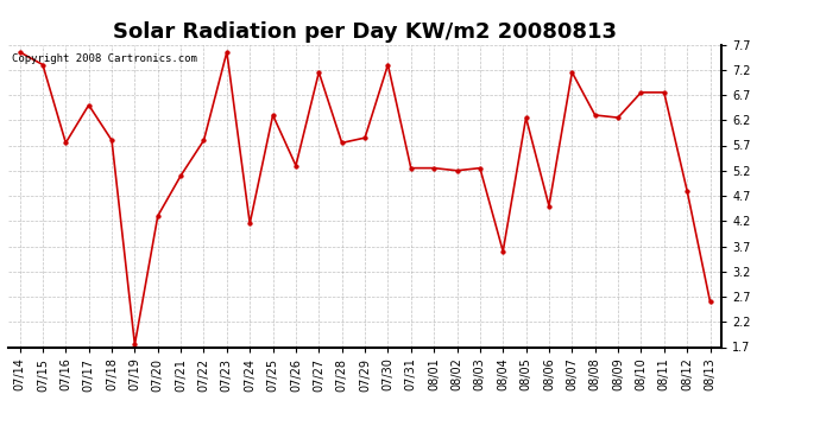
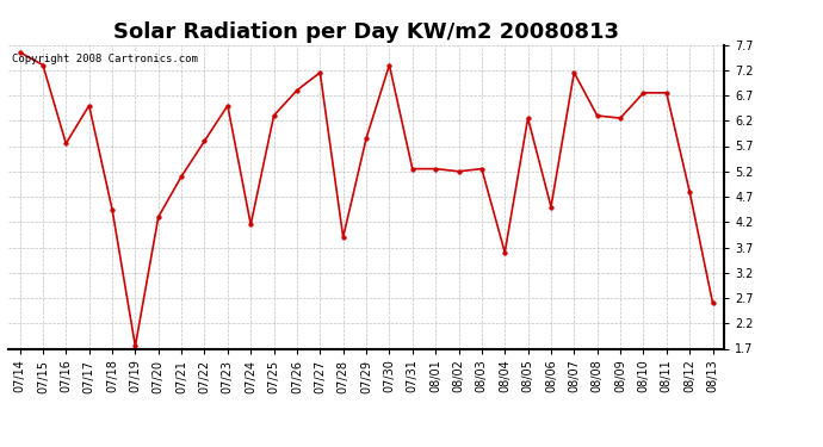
07/18: 5.80 -> 4.45
07/23: 7.55 -> 6.50
07/26: 5.30 -> 6.80
07/28: 5.75 -> 3.90
